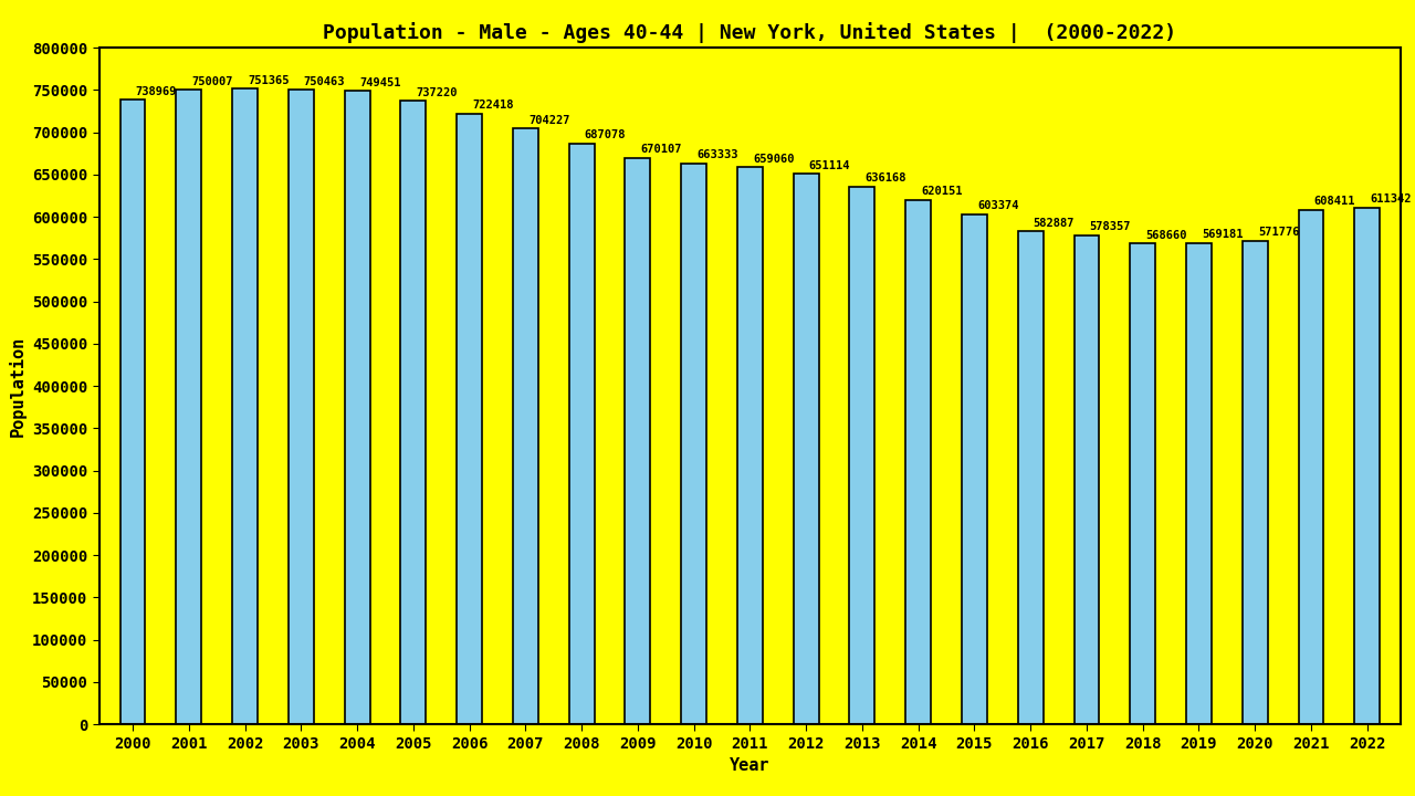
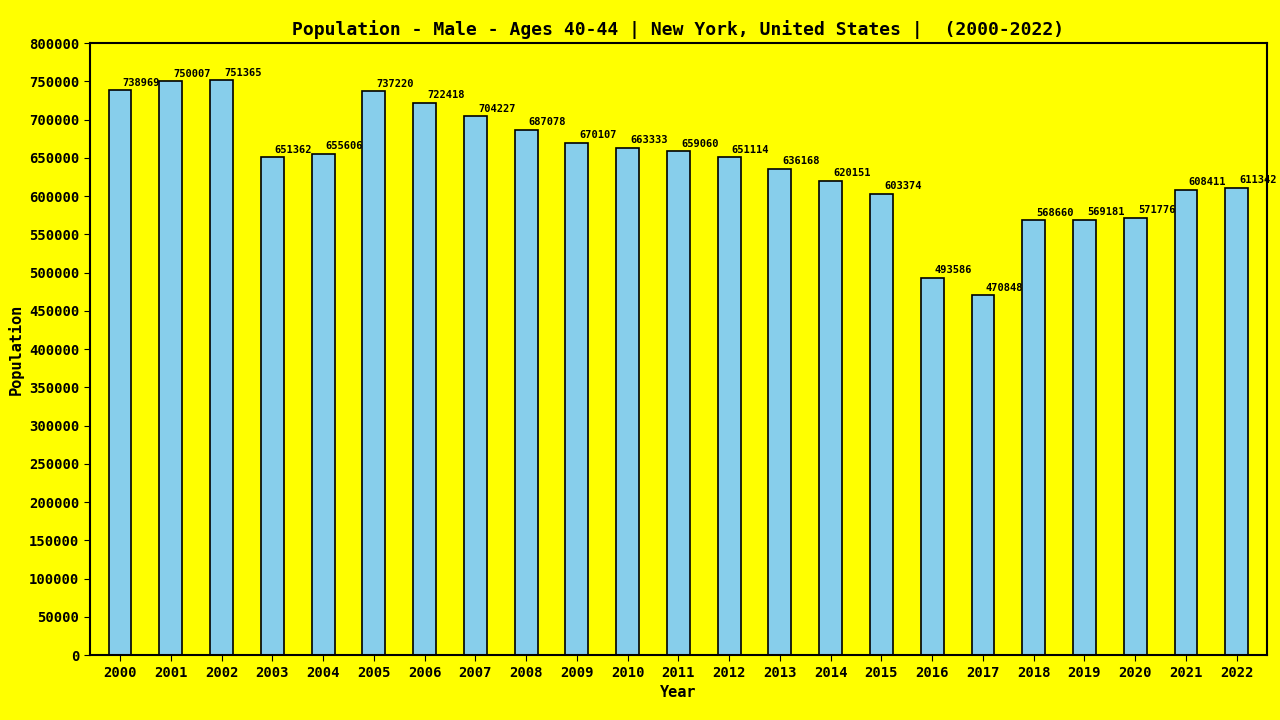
2003: 750463 -> 651362
2004: 749451 -> 655606
2016: 582887 -> 493586
2017: 578357 -> 470848
